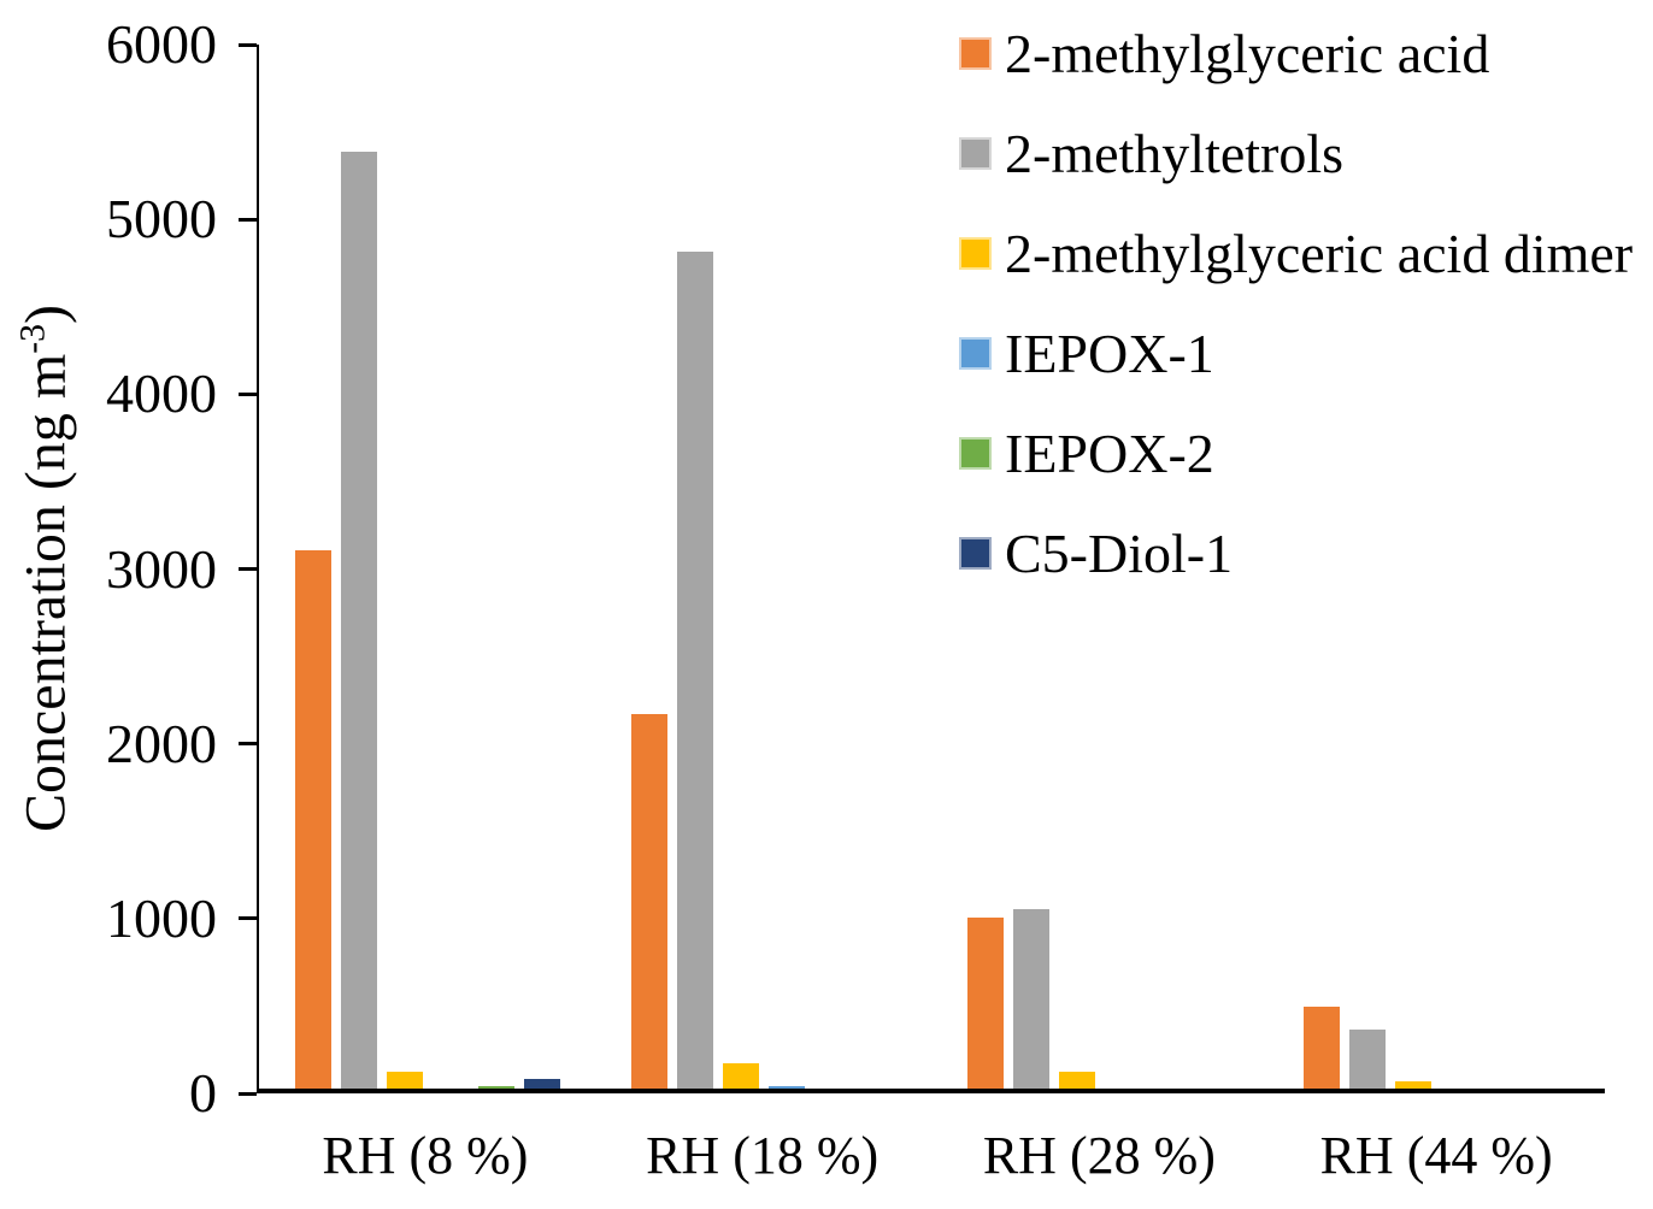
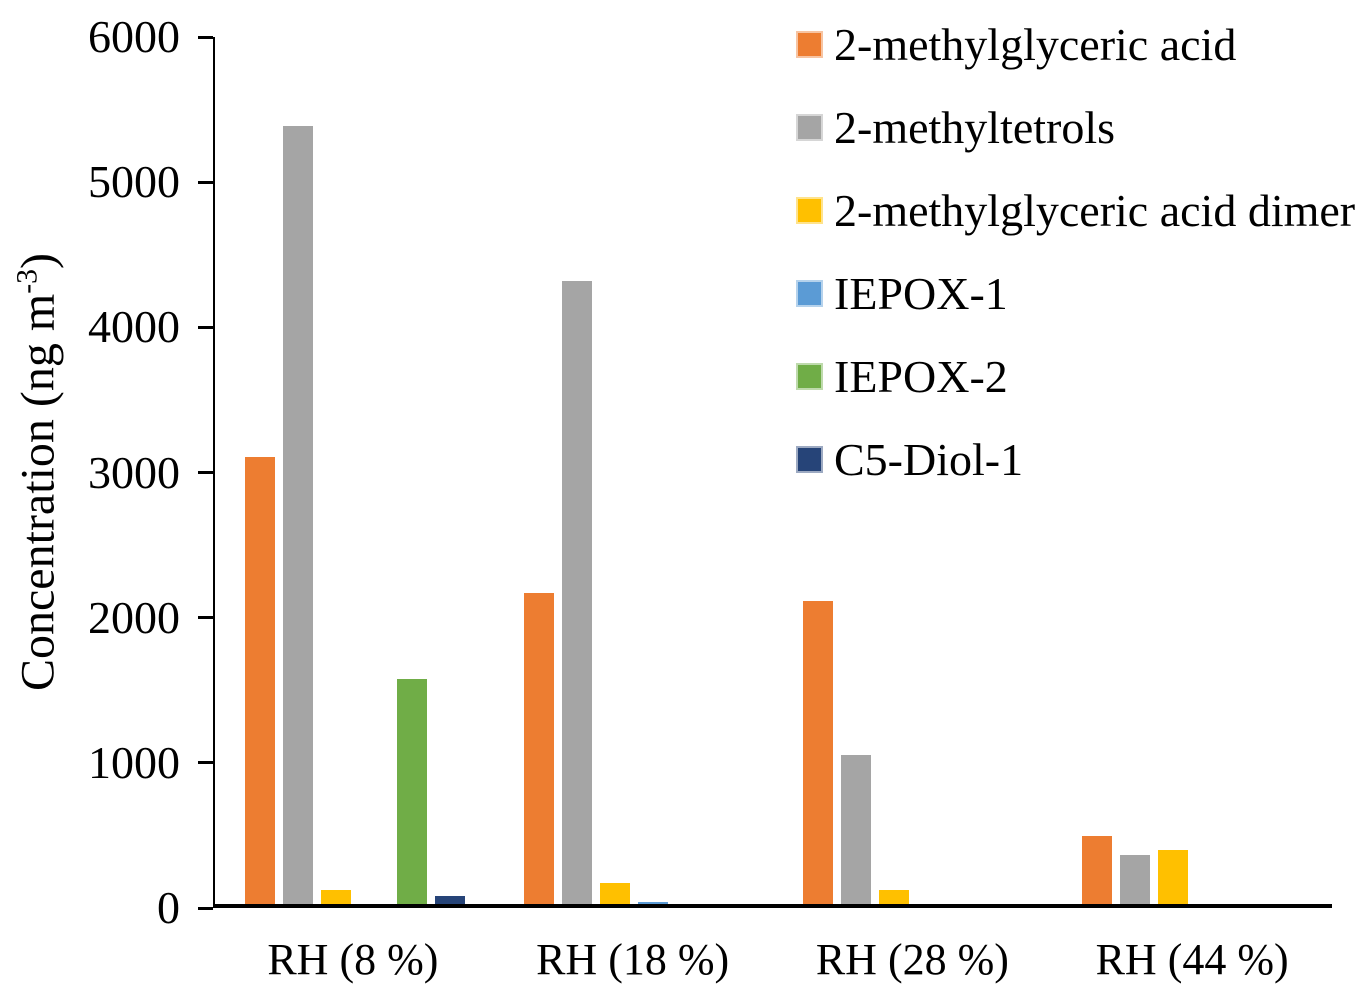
IEPOX-2/RH (8 %): 20 -> 1550
2-methyltetrols/RH (18 %): 4790 -> 4290
2-methylglyceric acid/RH (28 %): 980 -> 2090
2-methylglyceric acid dimer/RH (44 %): 40 -> 370
